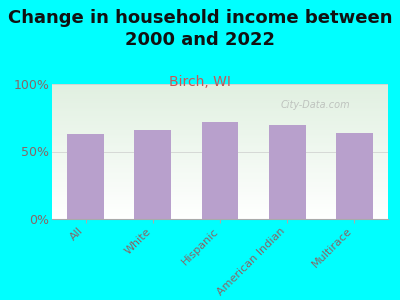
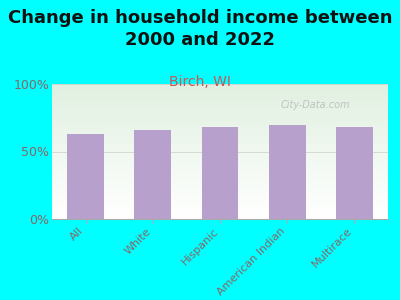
Hispanic: 72% -> 68%
Multirace: 64% -> 68%
